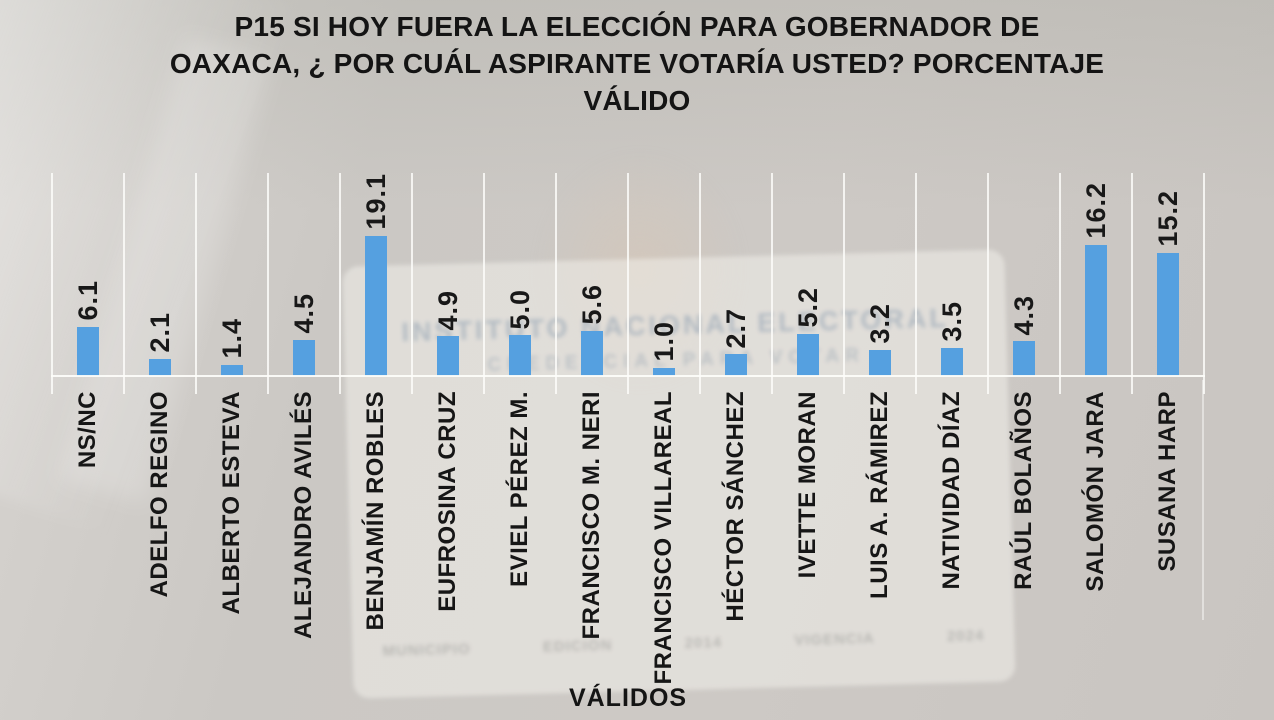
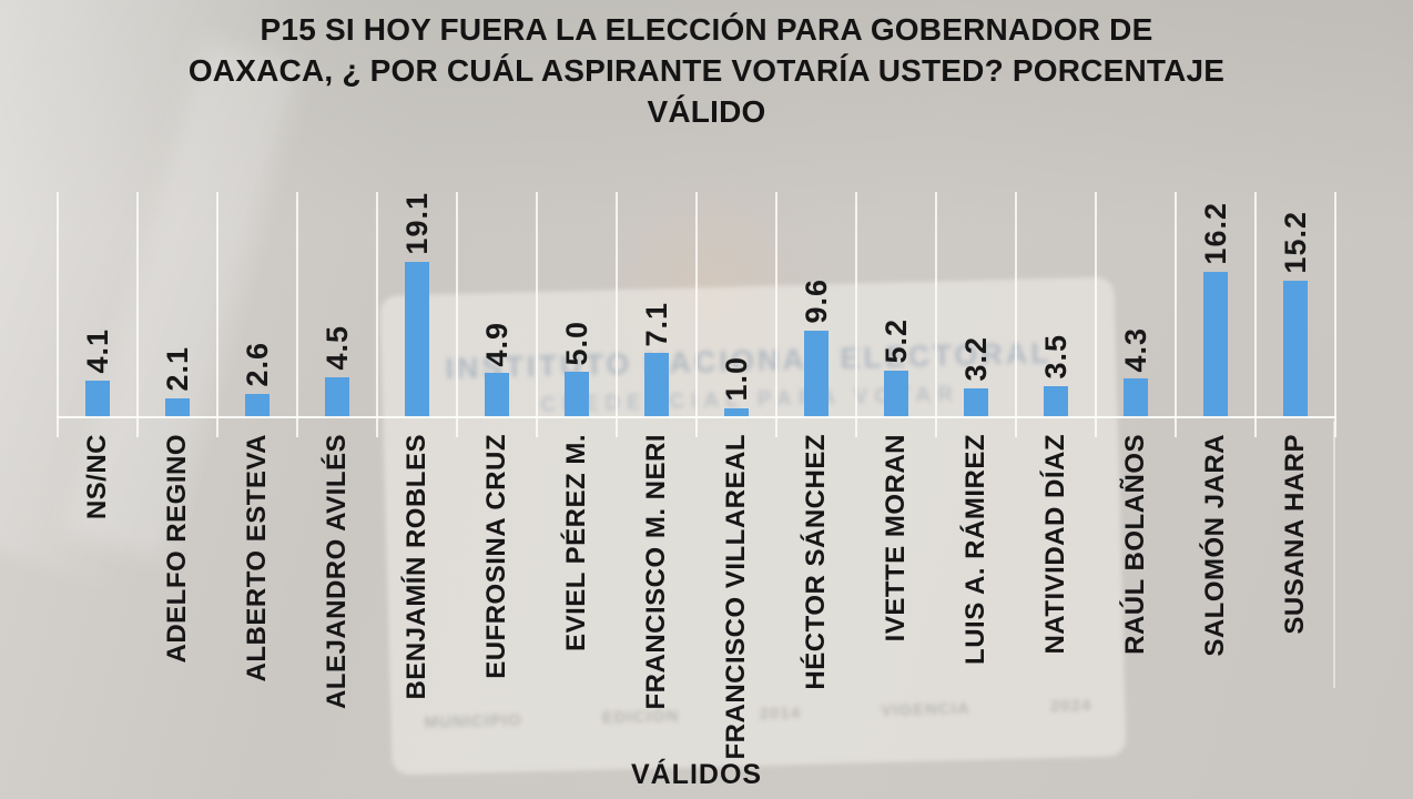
NS/NC: 6.1 -> 4.1
ALBERTO ESTEVA: 1.4 -> 2.6
FRANCISCO M. NERI: 5.6 -> 7.1
HÉCTOR SÁNCHEZ: 2.7 -> 9.6
